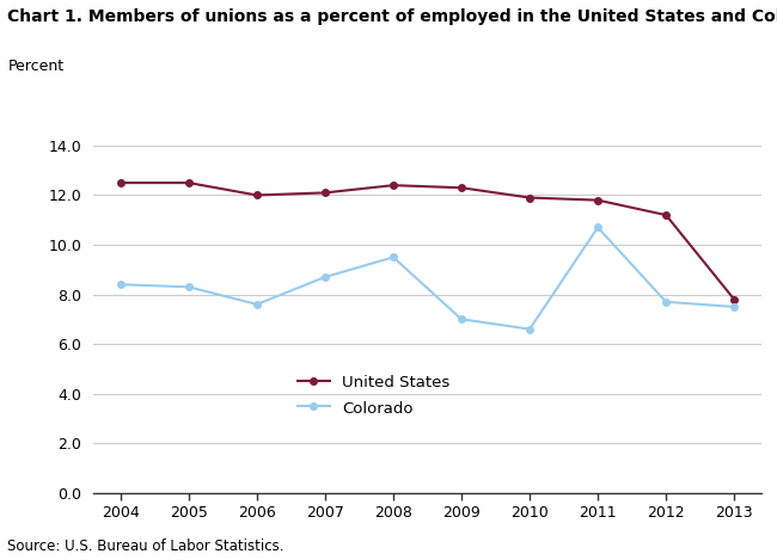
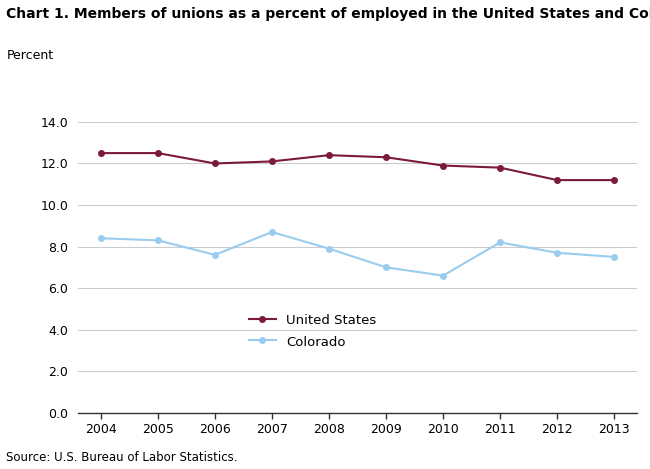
Colorado/2008: 9.5 -> 7.9
Colorado/2011: 10.7 -> 8.2
United States/2013: 7.8 -> 11.2
